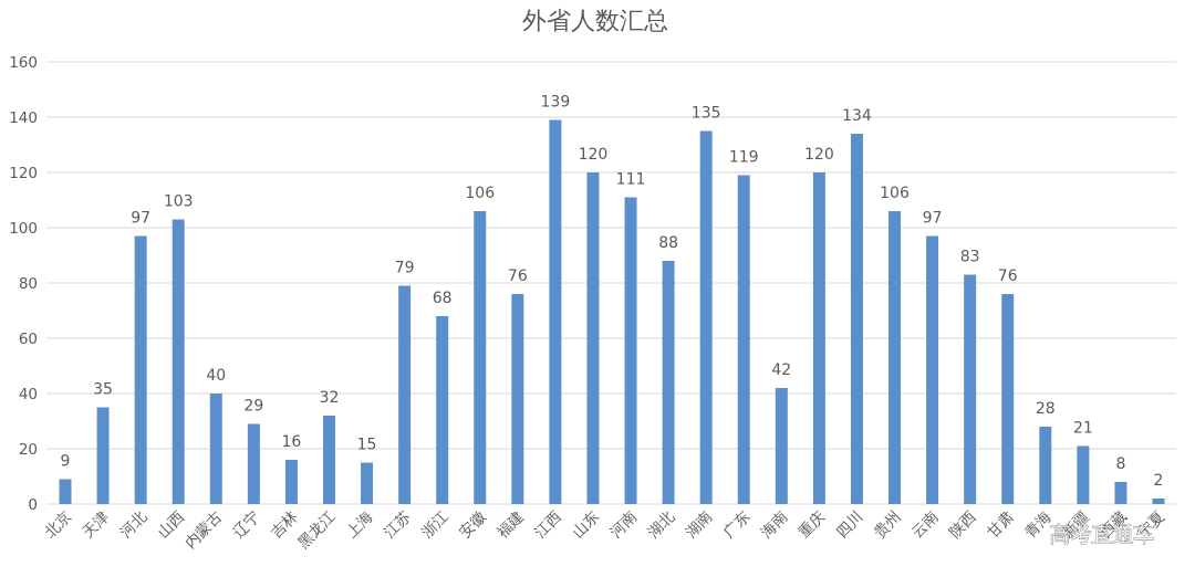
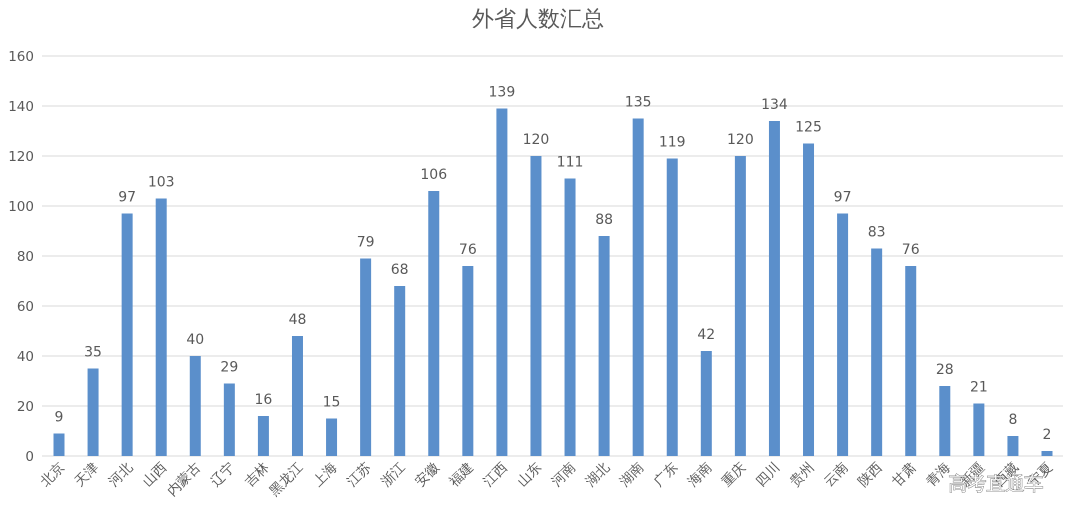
黑龙江: 32 -> 48
贵州: 106 -> 125
